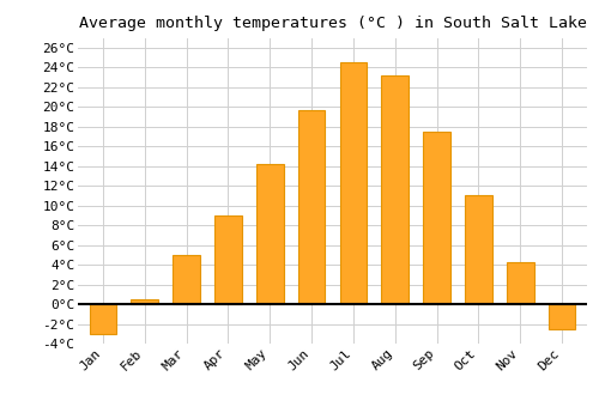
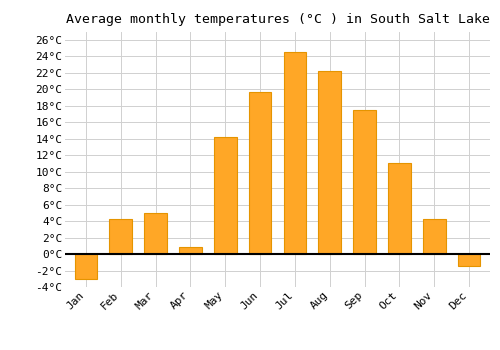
Feb: 0.5°C -> 4.2°C
Apr: 9.0°C -> 0.8°C
Aug: 23.2°C -> 22.2°C
Dec: -2.5°C -> -1.4°C
